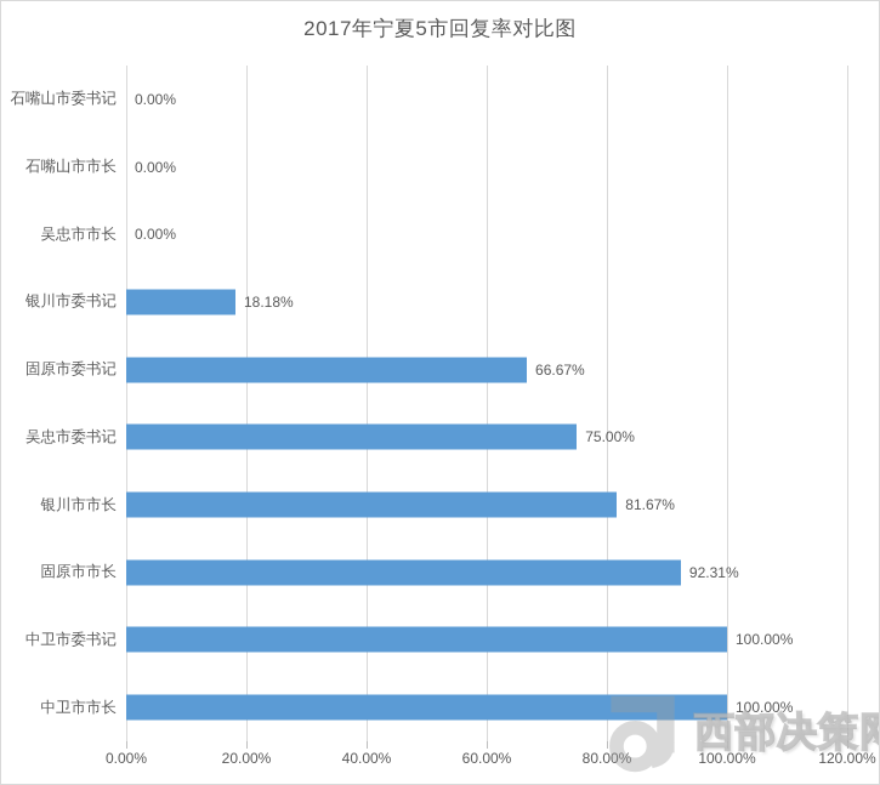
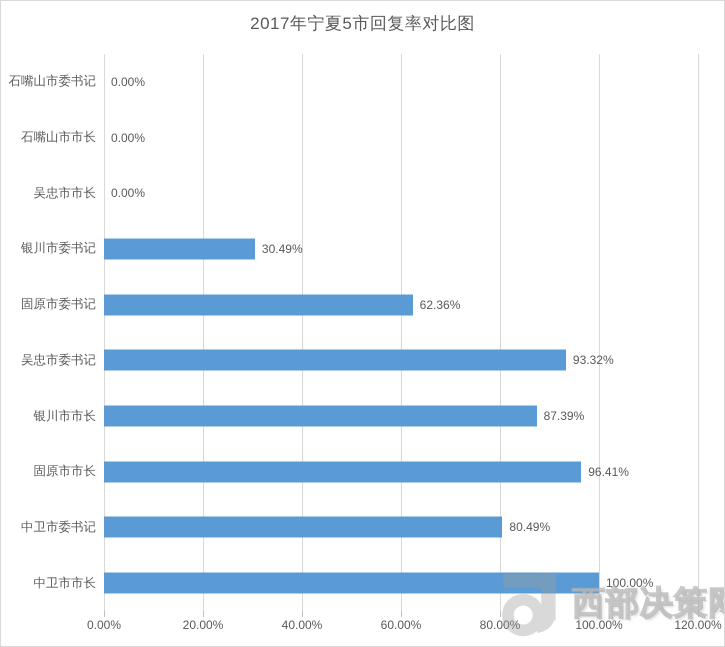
银川市委书记: 18.18% -> 30.49%
固原市委书记: 66.67% -> 62.36%
吴忠市委书记: 75.00% -> 93.32%
银川市市长: 81.67% -> 87.39%
固原市市长: 92.31% -> 96.41%
中卫市委书记: 100.00% -> 80.49%
